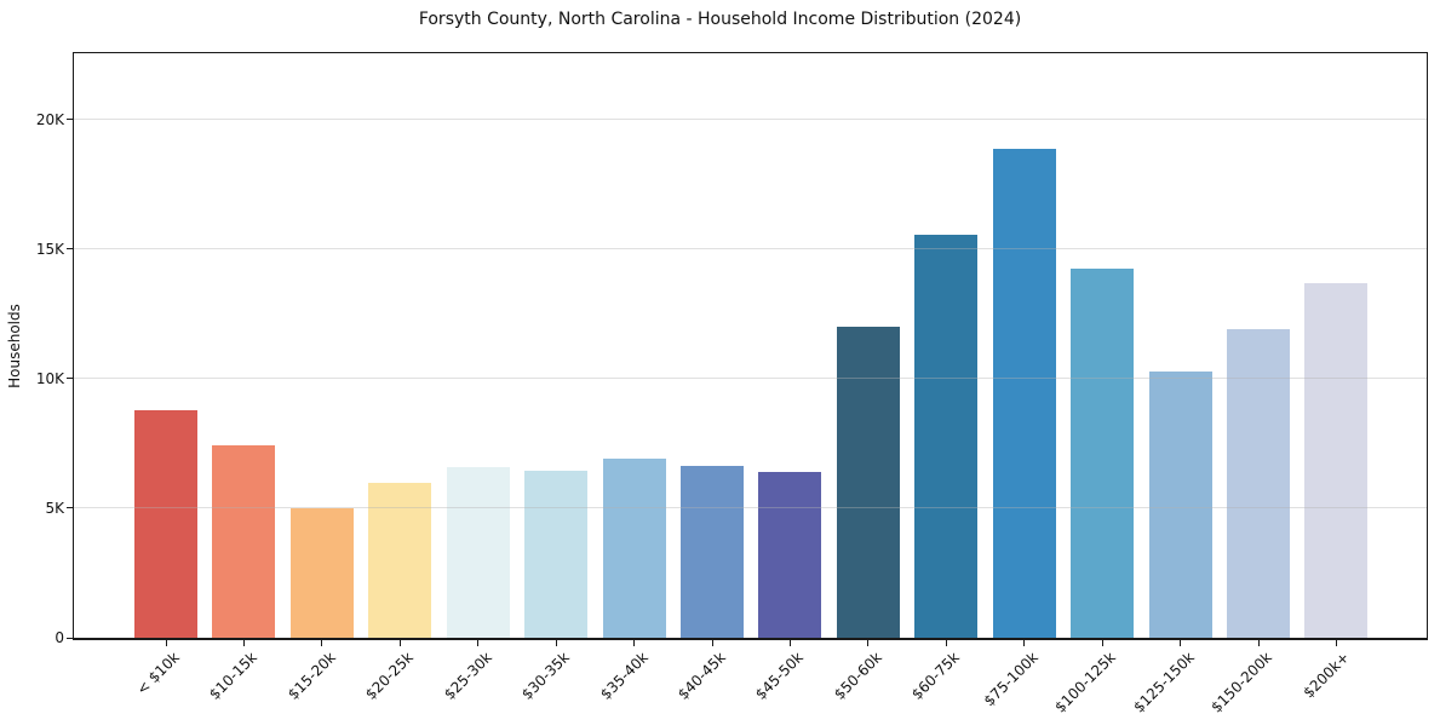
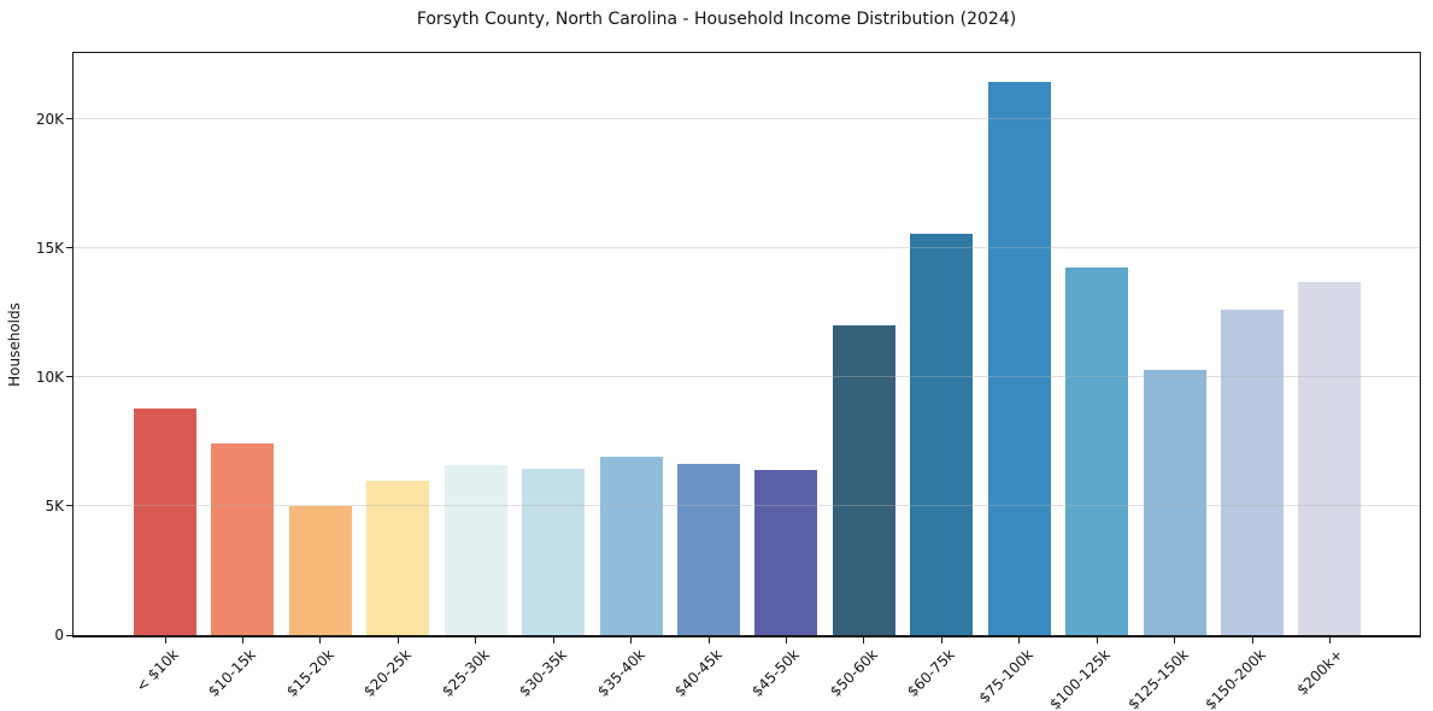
$75-100k: 18.9K -> 21.4K
$150-200k: 11.9K -> 12.6K
